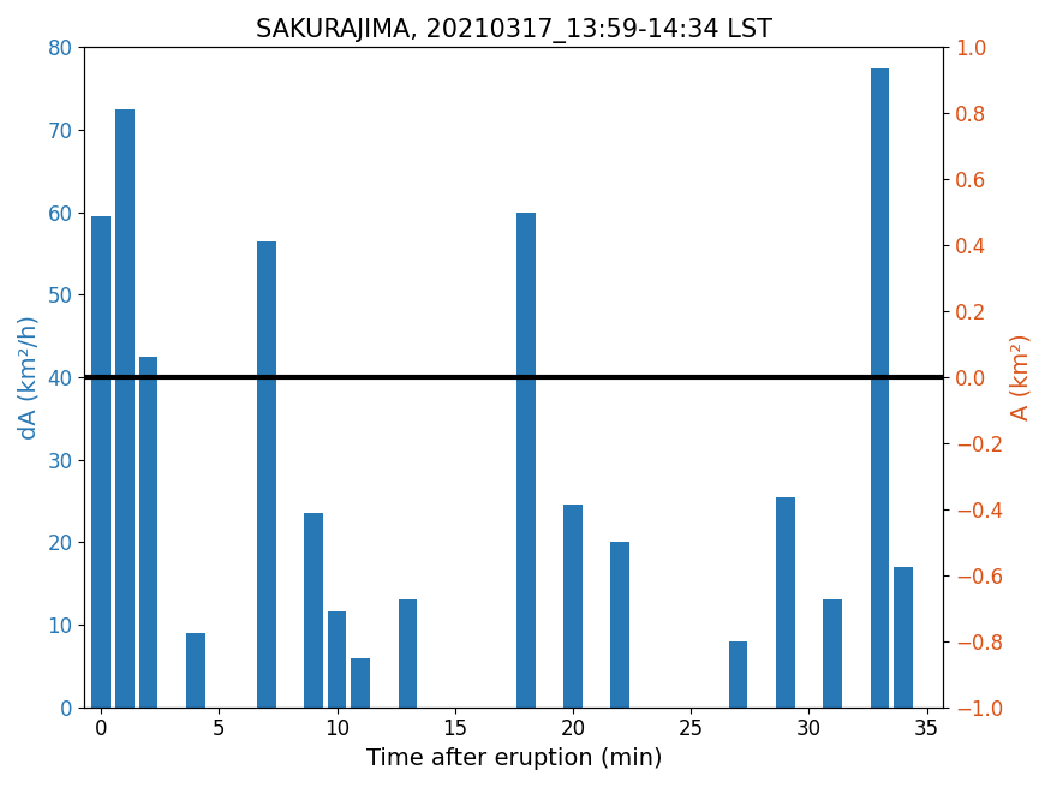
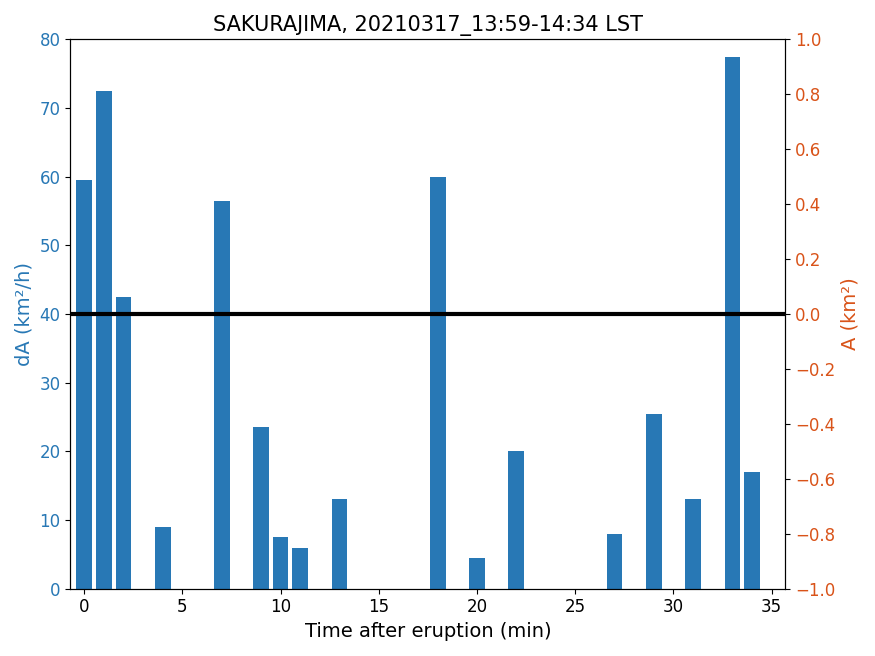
10: 11.6 -> 7.5
20: 24.6 -> 4.5
